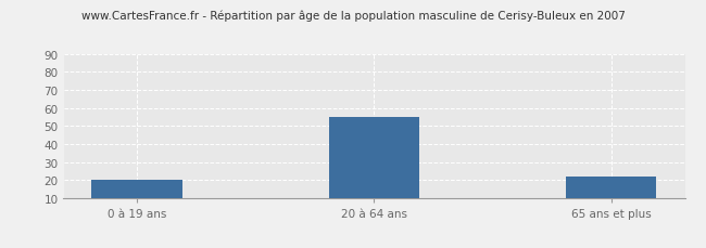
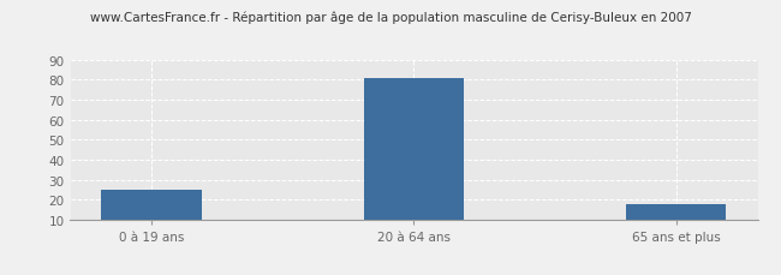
0 à 19 ans: 20 -> 25
20 à 64 ans: 55 -> 81
65 ans et plus: 22 -> 18
